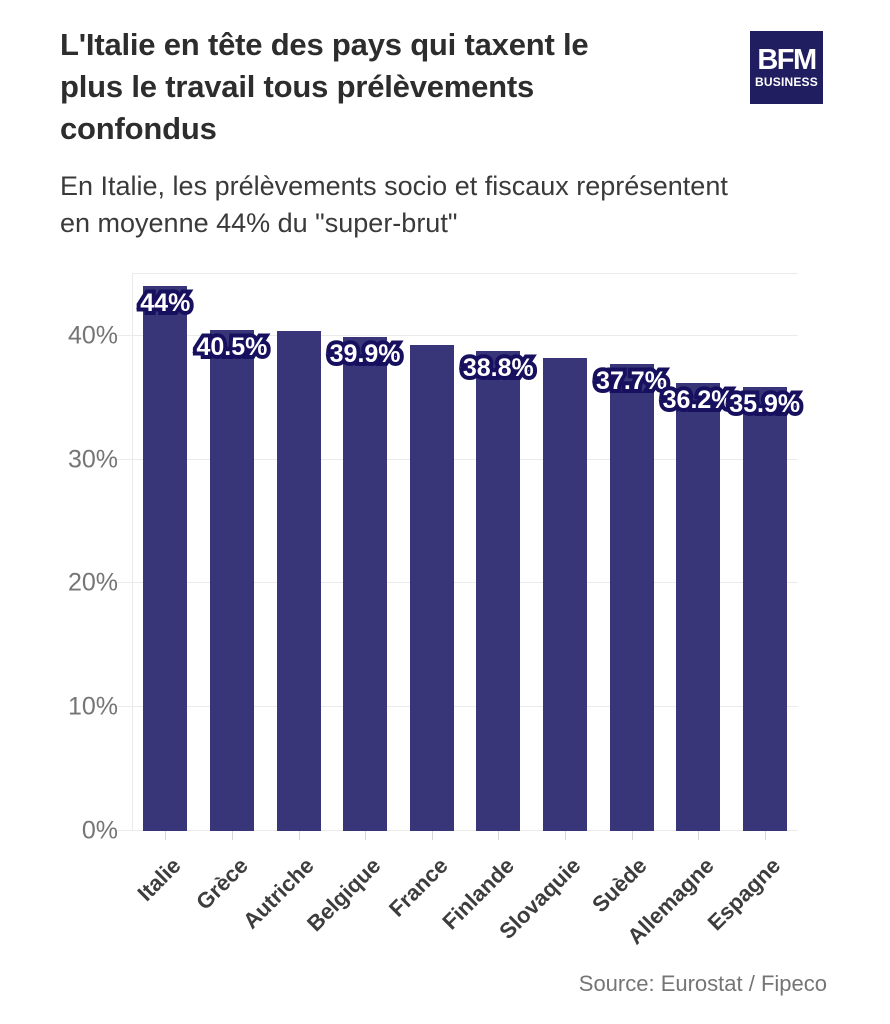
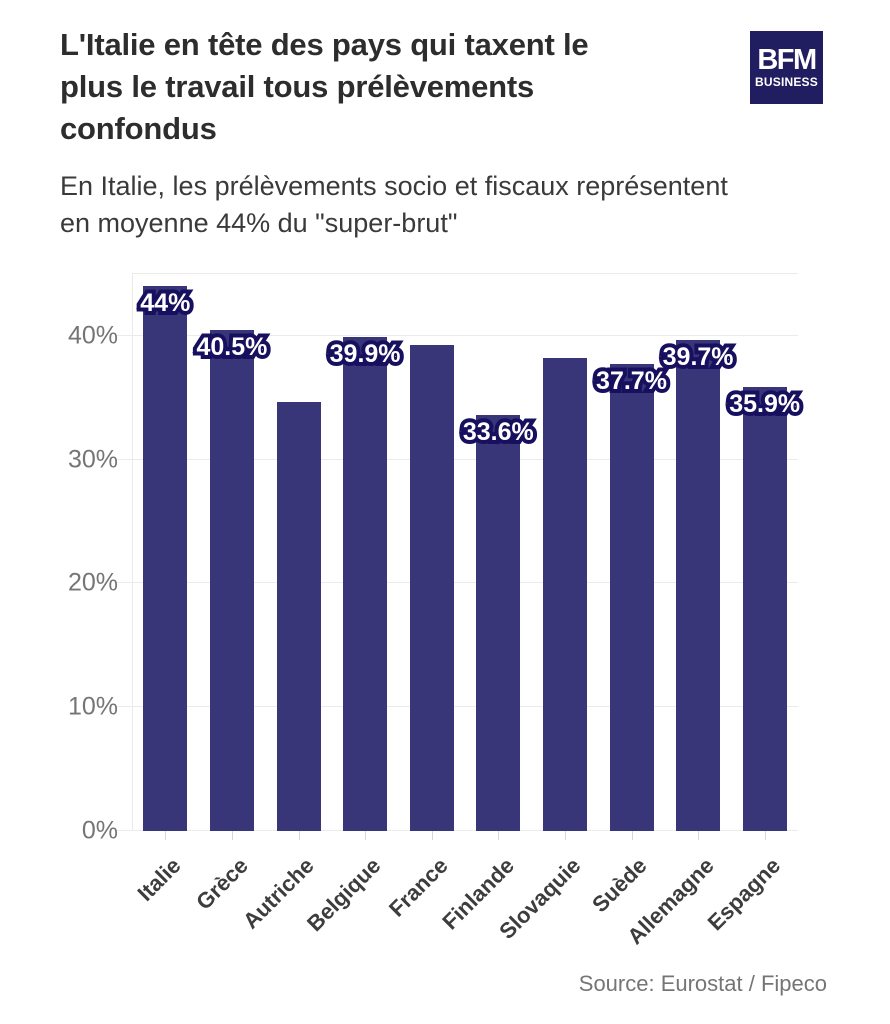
Autriche: 40.4% -> 34.7%
Finlande: 38.8% -> 33.6%
Allemagne: 36.2% -> 39.7%
